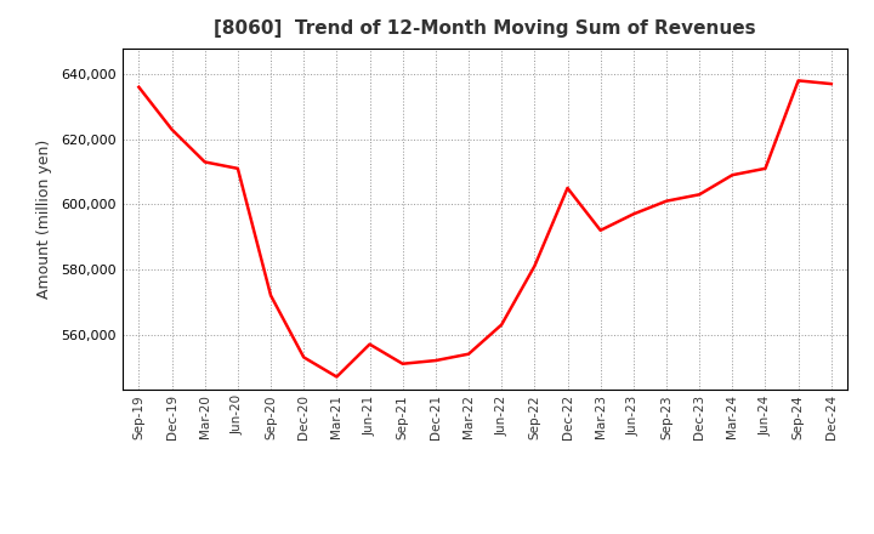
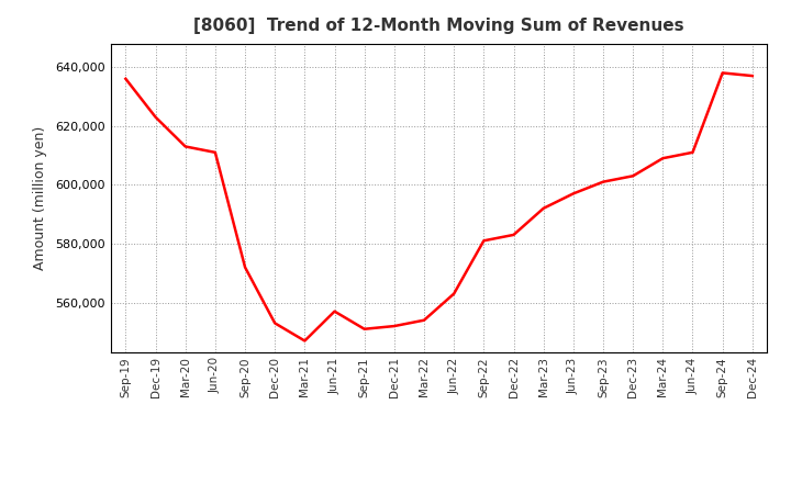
Dec-22: 605,000 -> 583,000
